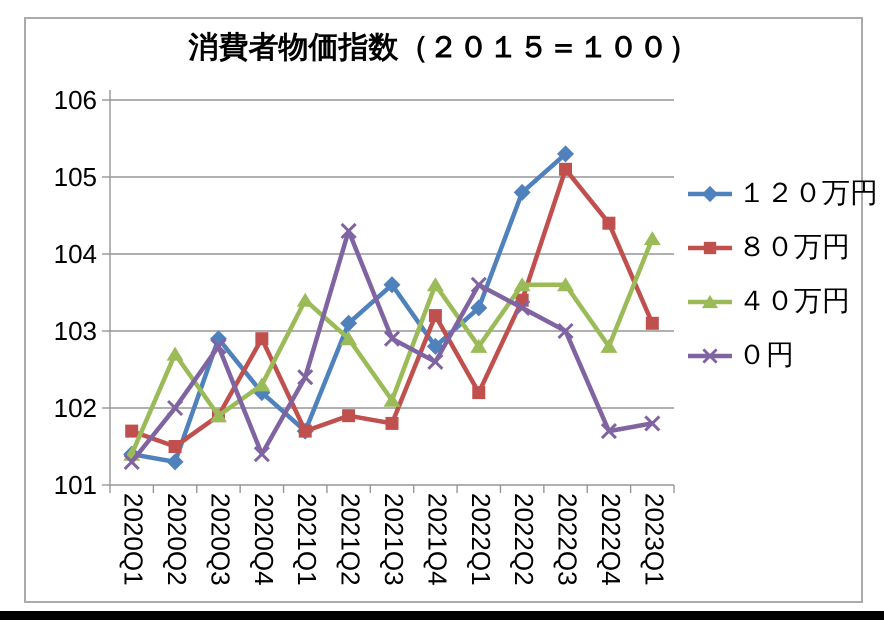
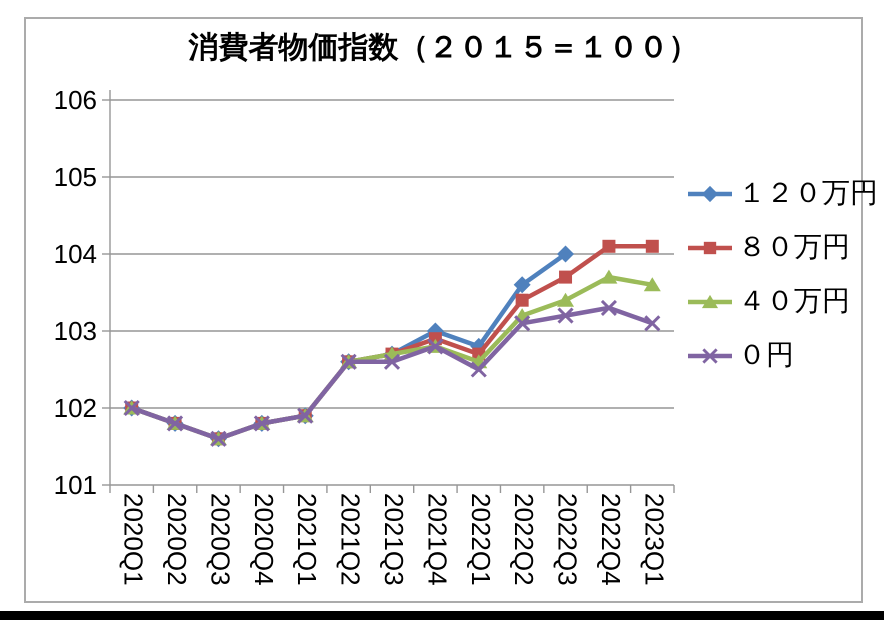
１２０万円/2020Q1: 101.4 -> 102.0
８０万円/2020Q1: 101.7 -> 102.0
４０万円/2020Q1: 101.4 -> 102.0
０円/2020Q1: 101.3 -> 102.0
１２０万円/2020Q2: 101.3 -> 101.8
８０万円/2020Q2: 101.5 -> 101.8
４０万円/2020Q2: 102.7 -> 101.8
０円/2020Q2: 102.0 -> 101.8
１２０万円/2020Q3: 102.9 -> 101.6
８０万円/2020Q3: 101.9 -> 101.6
４０万円/2020Q3: 101.9 -> 101.6
０円/2020Q3: 102.8 -> 101.6
１２０万円/2020Q4: 102.2 -> 101.8
８０万円/2020Q4: 102.9 -> 101.8
４０万円/2020Q4: 102.3 -> 101.8
０円/2020Q4: 101.4 -> 101.8
１２０万円/2021Q1: 101.7 -> 101.9
８０万円/2021Q1: 101.7 -> 101.9
４０万円/2021Q1: 103.4 -> 101.9
０円/2021Q1: 102.4 -> 101.9
１２０万円/2021Q2: 103.1 -> 102.6
８０万円/2021Q2: 101.9 -> 102.6
４０万円/2021Q2: 102.9 -> 102.6
０円/2021Q2: 104.3 -> 102.6
１２０万円/2021Q3: 103.6 -> 102.7
８０万円/2021Q3: 101.8 -> 102.7
４０万円/2021Q3: 102.1 -> 102.7
０円/2021Q3: 102.9 -> 102.6
１２０万円/2021Q4: 102.8 -> 103.0
８０万円/2021Q4: 103.2 -> 102.9
４０万円/2021Q4: 103.6 -> 102.8
０円/2021Q4: 102.6 -> 102.8
１２０万円/2022Q1: 103.3 -> 102.8
８０万円/2022Q1: 102.2 -> 102.7
４０万円/2022Q1: 102.8 -> 102.6
０円/2022Q1: 103.6 -> 102.5
１２０万円/2022Q2: 104.8 -> 103.6
４０万円/2022Q2: 103.6 -> 103.2
０円/2022Q2: 103.3 -> 103.1
１２０万円/2022Q3: 105.3 -> 104.0
８０万円/2022Q3: 105.1 -> 103.7
４０万円/2022Q3: 103.6 -> 103.4
０円/2022Q3: 103.0 -> 103.2
８０万円/2022Q4: 104.4 -> 104.1
４０万円/2022Q4: 102.8 -> 103.7
０円/2022Q4: 101.7 -> 103.3
８０万円/2023Q1: 103.1 -> 104.1
４０万円/2023Q1: 104.2 -> 103.6
０円/2023Q1: 101.8 -> 103.1
